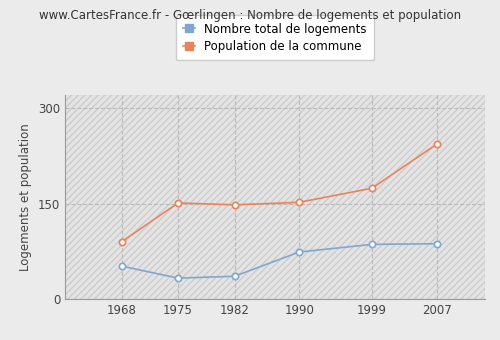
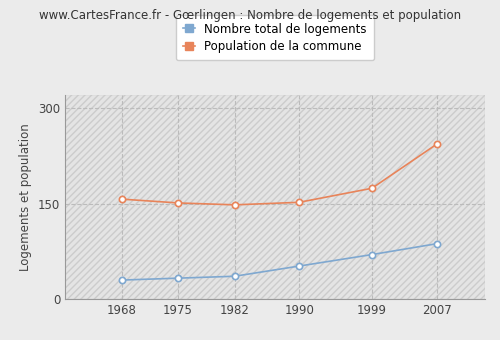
Nombre total de logements/1968: 52 -> 30
Population de la commune/1968: 90 -> 157
Nombre total de logements/1990: 74 -> 52
Nombre total de logements/1999: 86 -> 70
